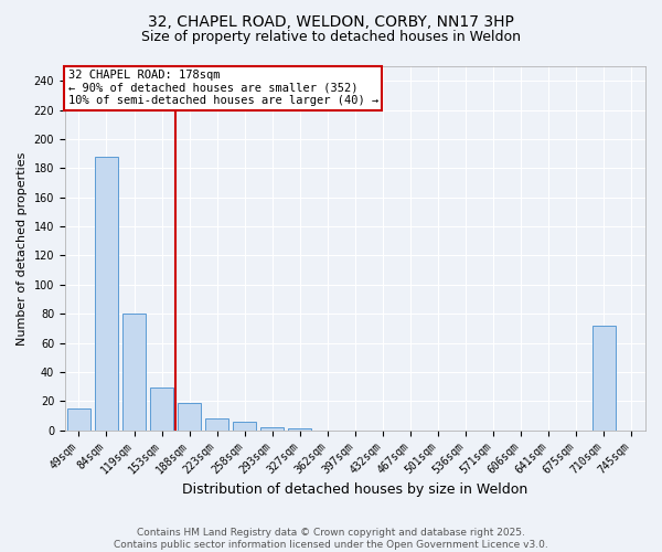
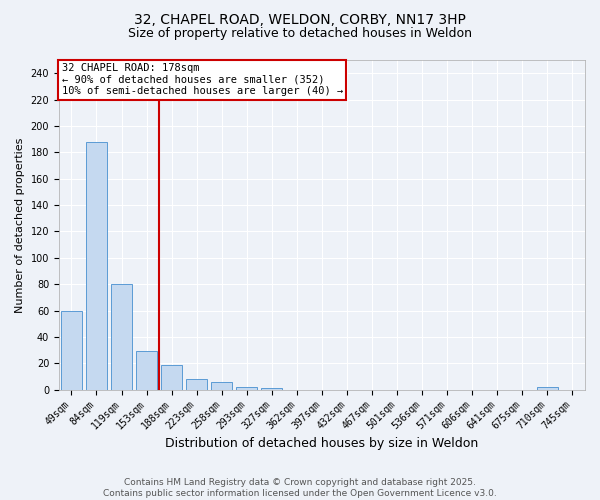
49sqm: 15 -> 60
710sqm: 72 -> 2
